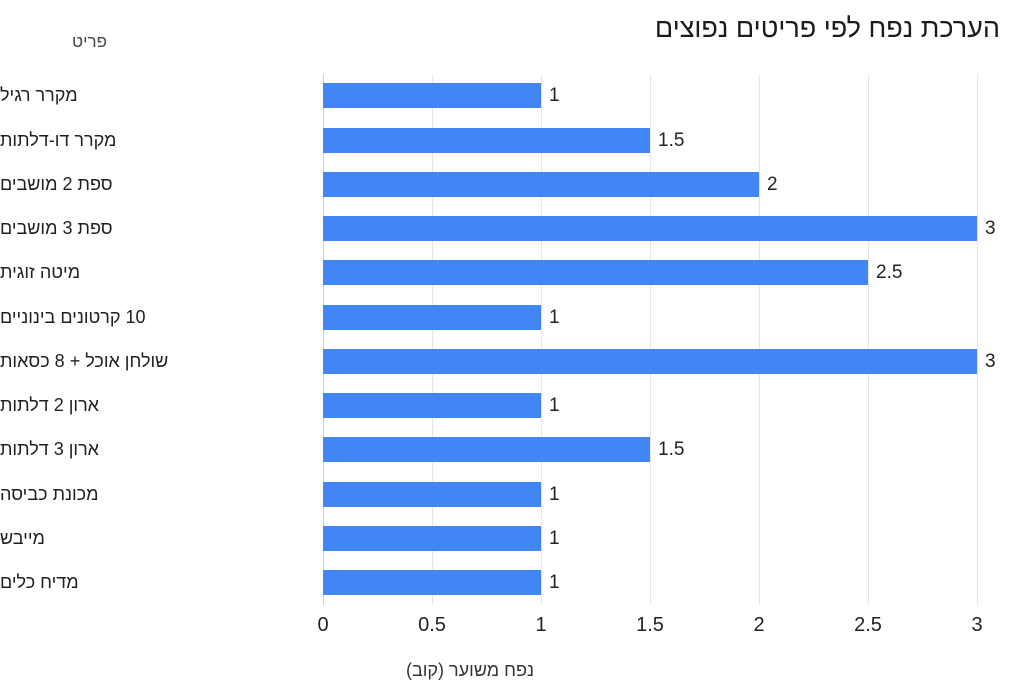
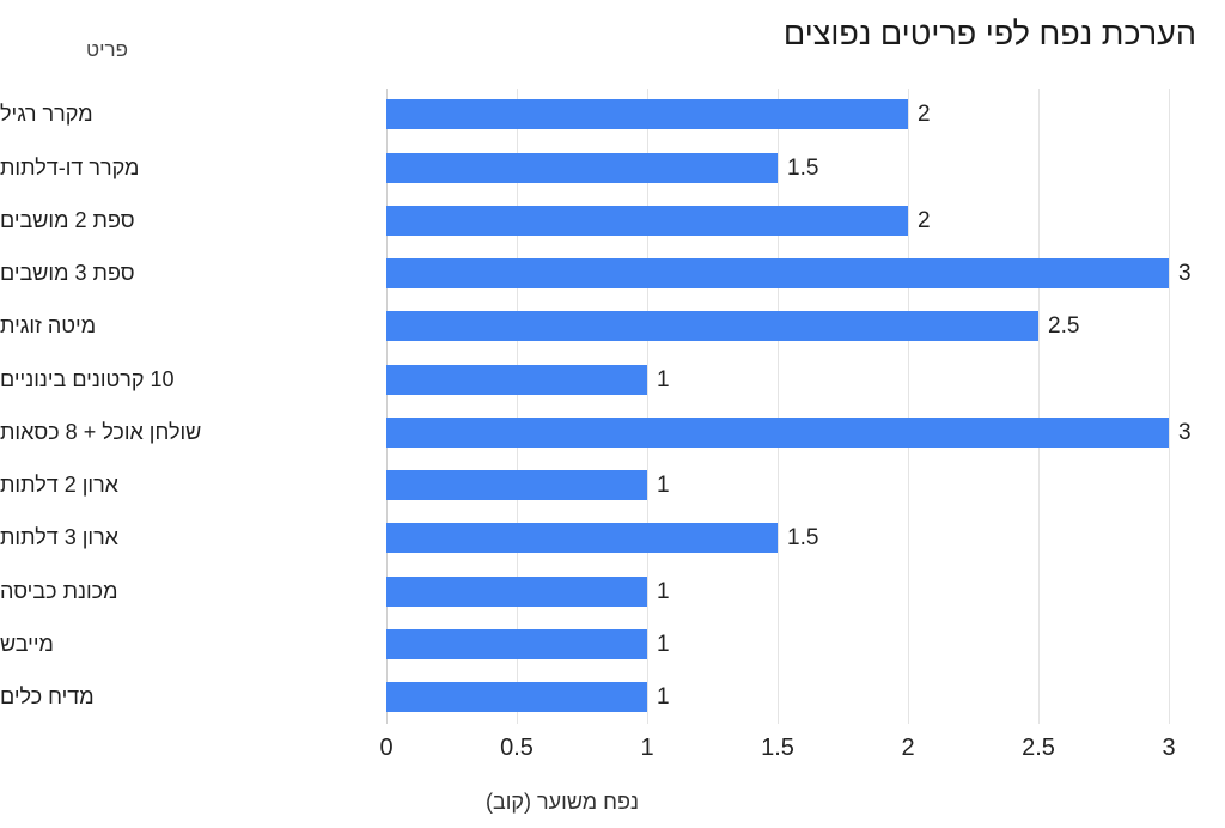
מקרר רגיל: 1 -> 2
